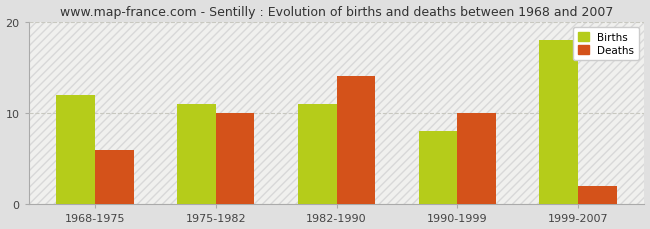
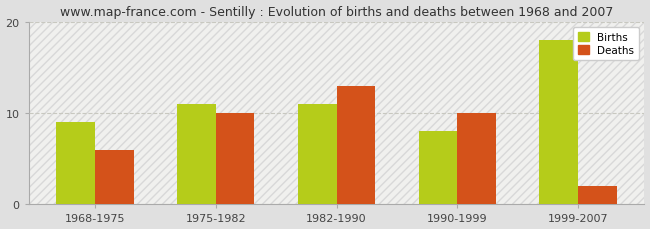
Births/1968-1975: 12 -> 9
Deaths/1982-1990: 14 -> 13
